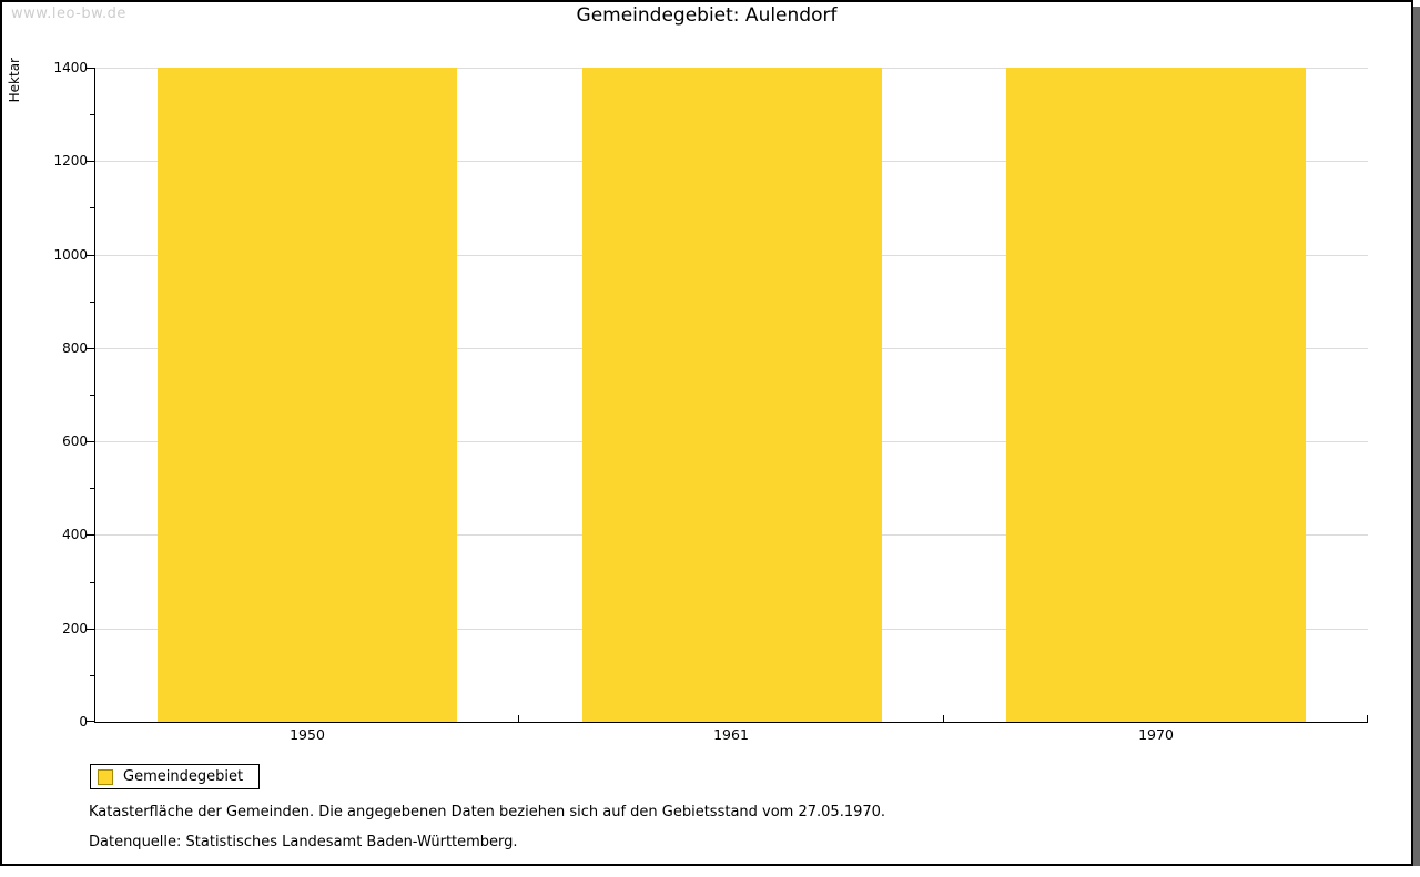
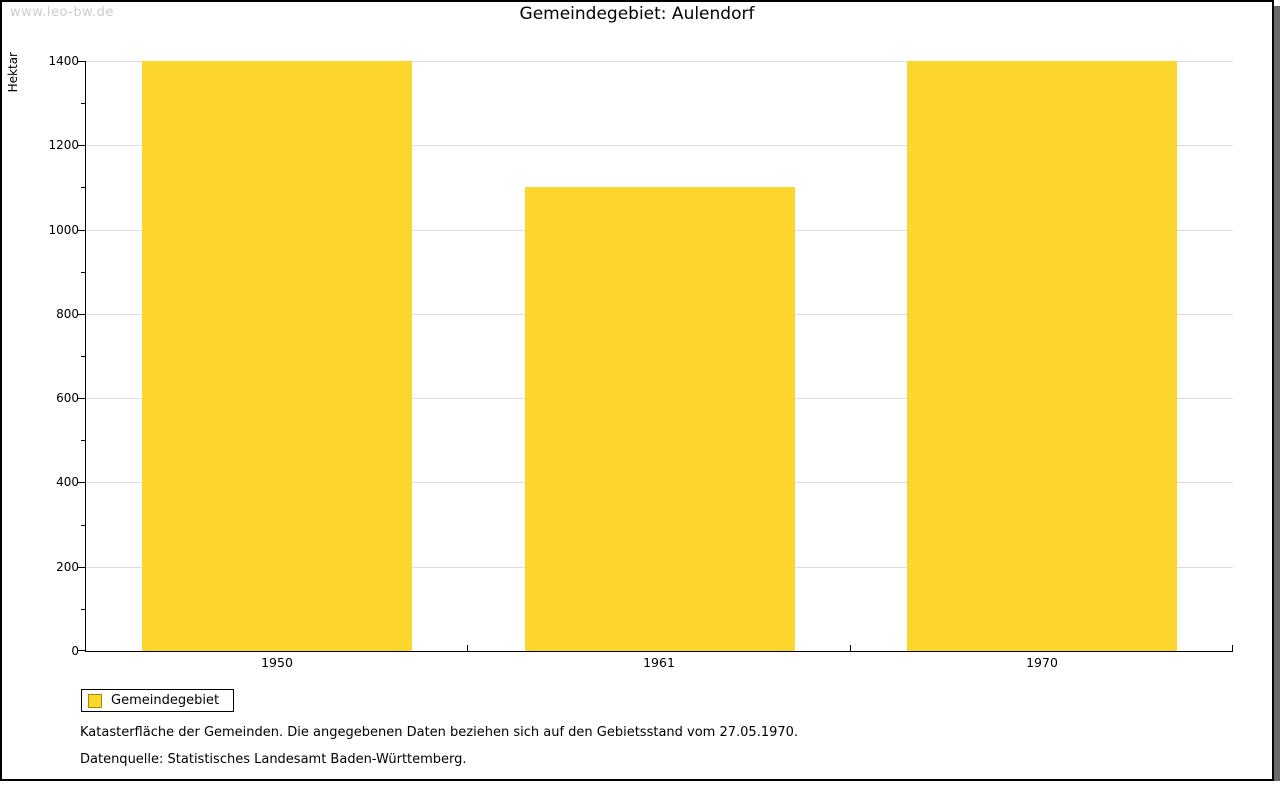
1961: 1400 -> 1100
